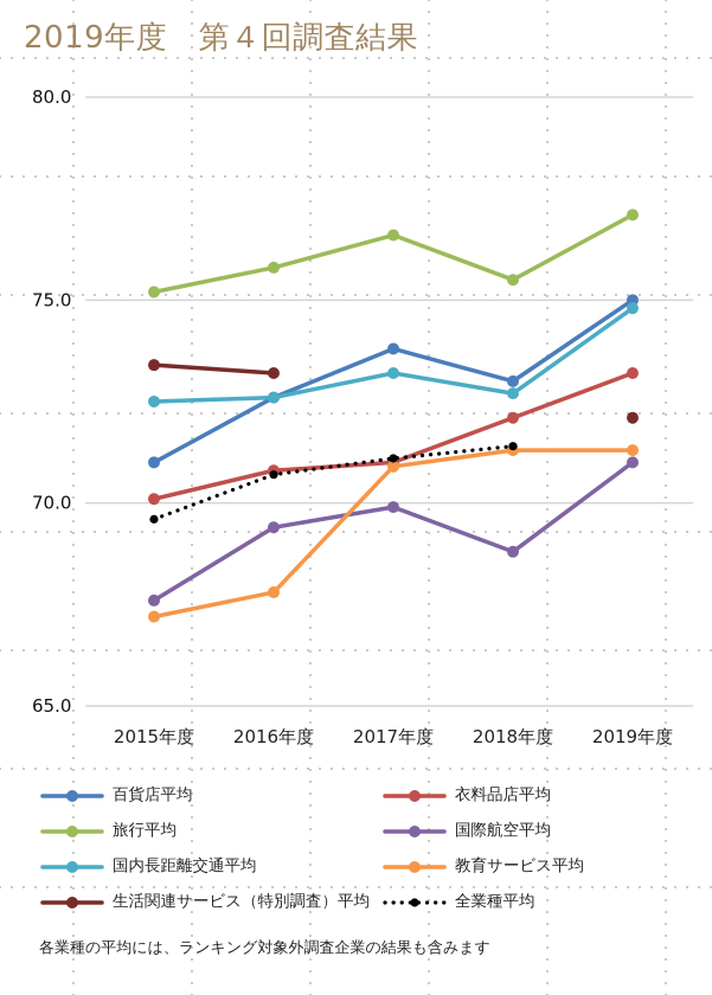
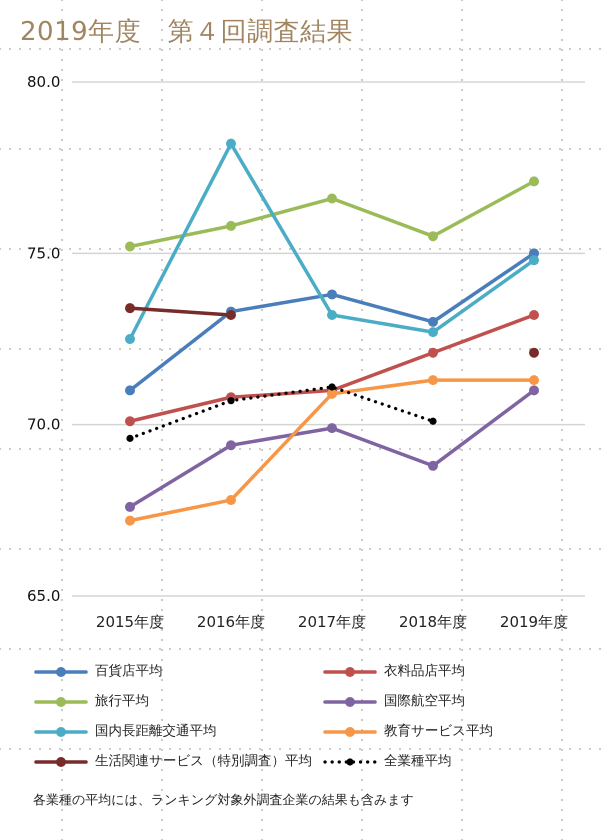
百貨店平均/2016年度: 72.6 -> 73.3
国内長距離交通平均/2016年度: 72.6 -> 78.2
全業種平均/2018年度: 71.4 -> 70.1
